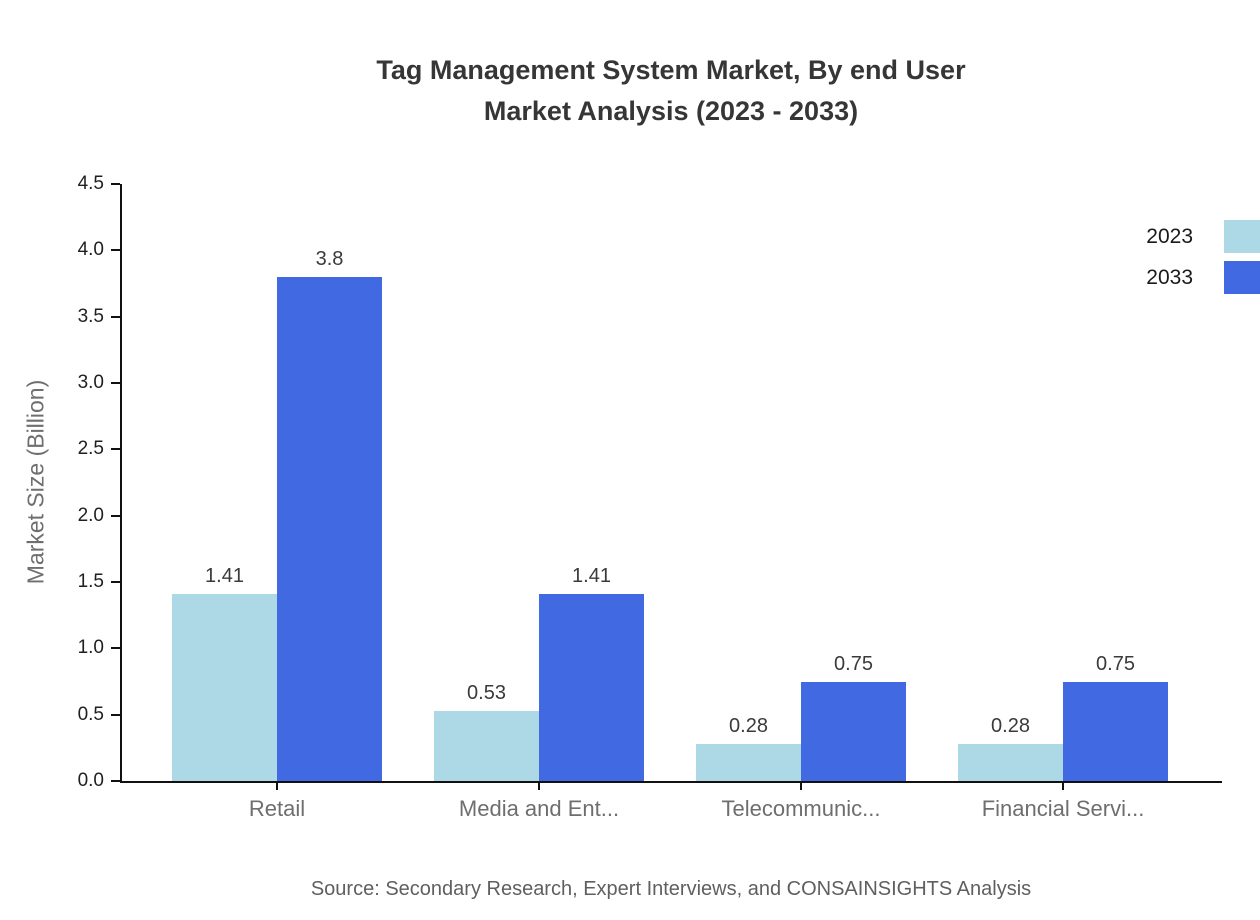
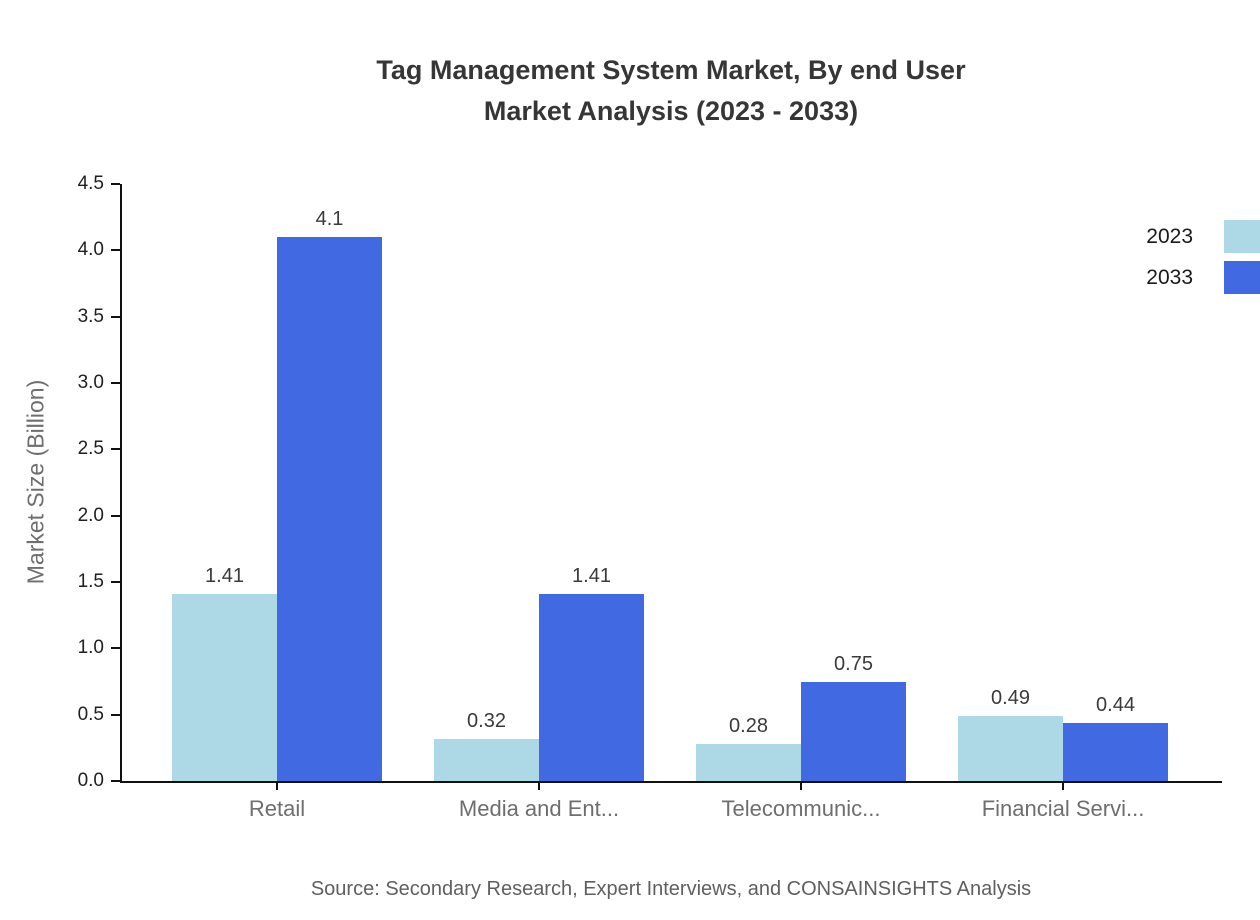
2033/Retail: 3.8 -> 4.1
2023/Media and Ent...: 0.53 -> 0.32
2023/Financial Servi...: 0.28 -> 0.49
2033/Financial Servi...: 0.75 -> 0.44
